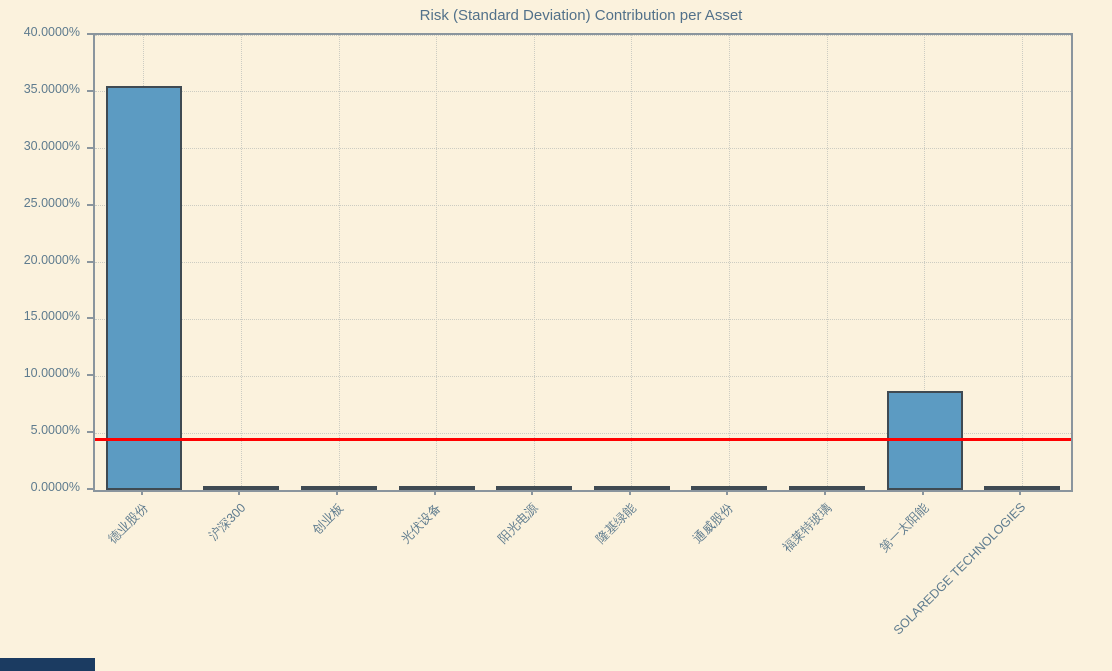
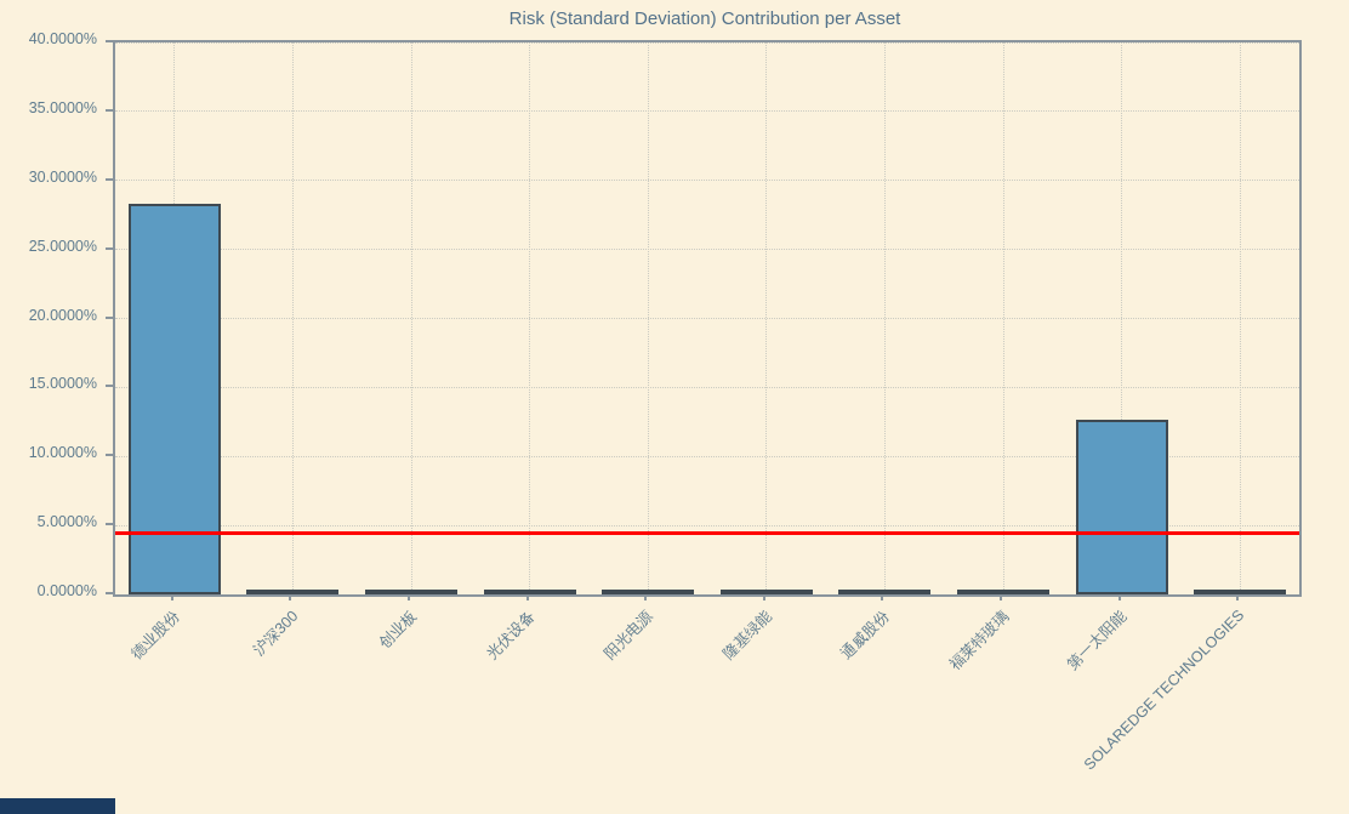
德业股份: 35.5% -> 28.3%
第一太阳能: 8.7% -> 12.7%
